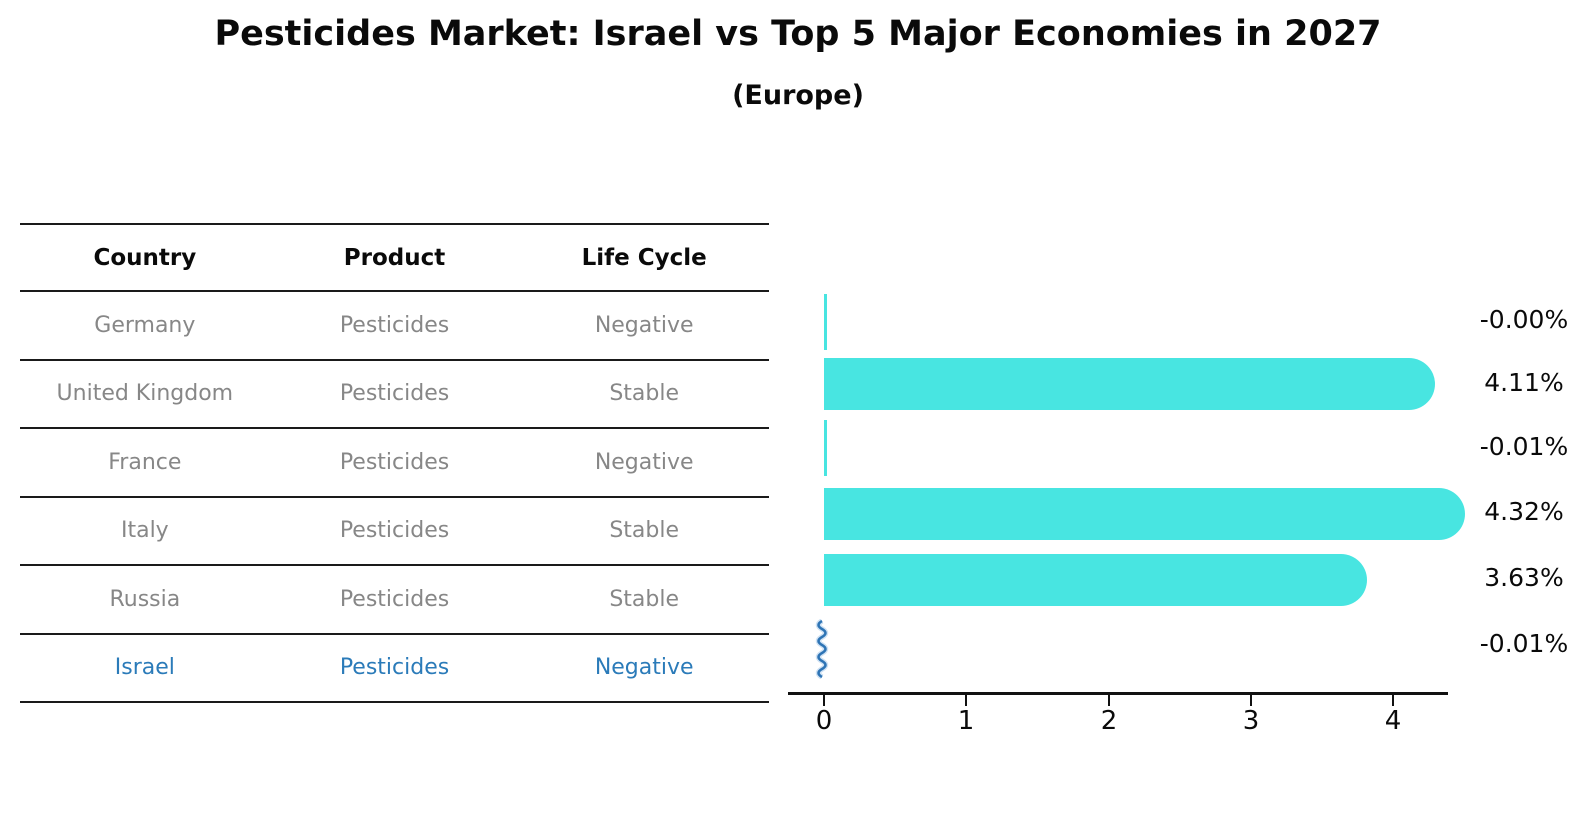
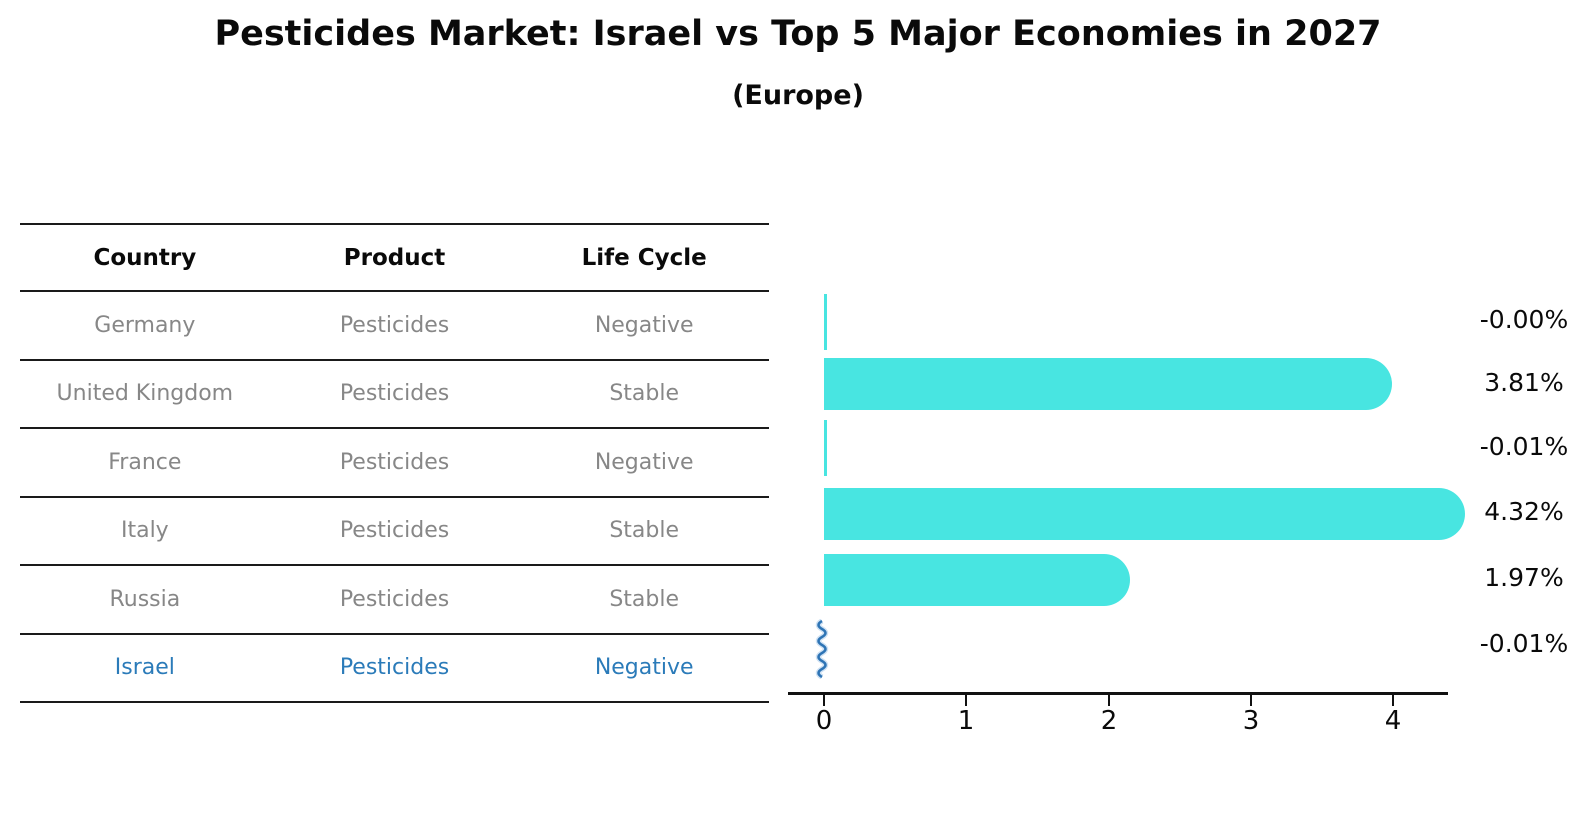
United Kingdom: 4.11% -> 3.81%
Russia: 3.63% -> 1.97%
